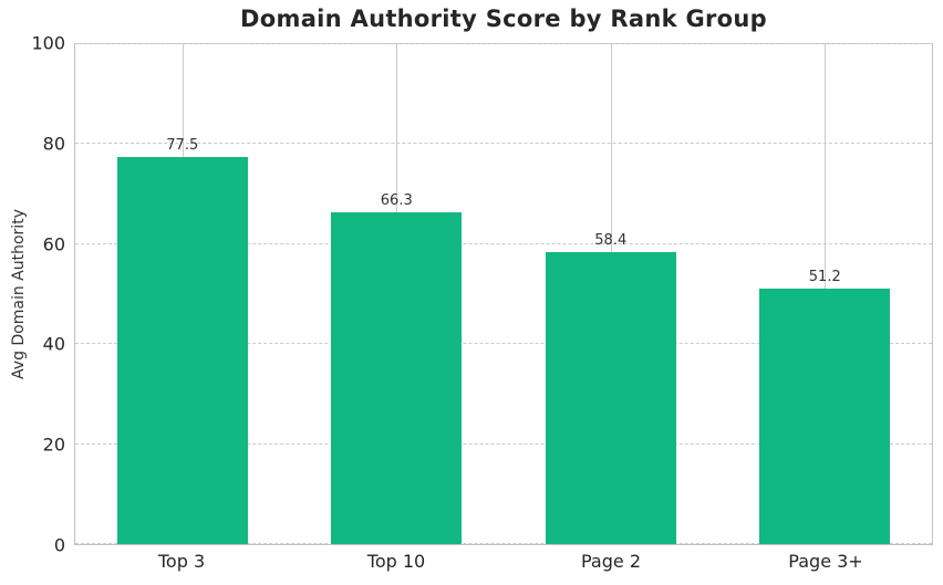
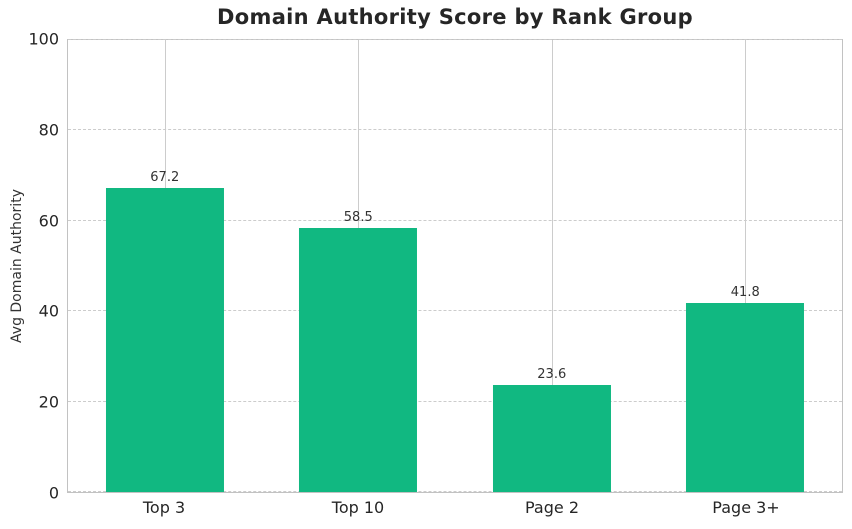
Top 3: 77.5 -> 67.2
Top 10: 66.3 -> 58.5
Page 2: 58.4 -> 23.6
Page 3+: 51.2 -> 41.8
